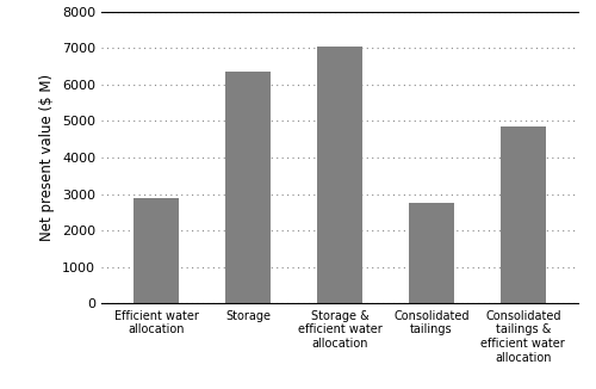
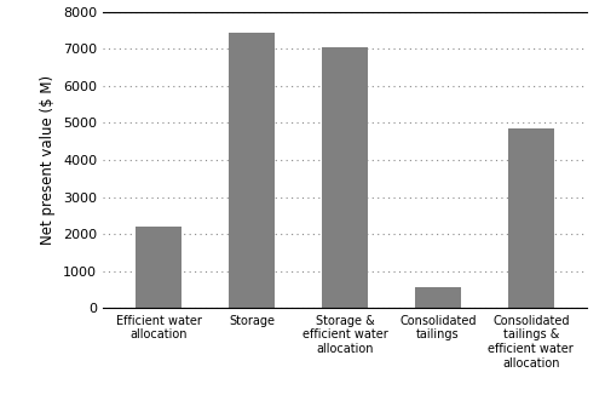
Efficient water allocation: 2900 -> 2200
Storage: 6350 -> 7450
Consolidated tailings: 2750 -> 550
